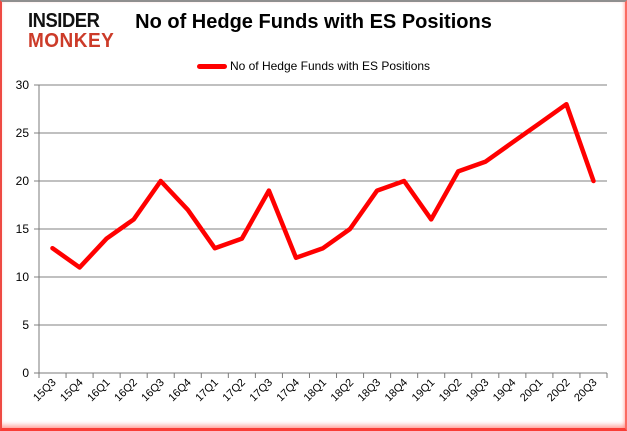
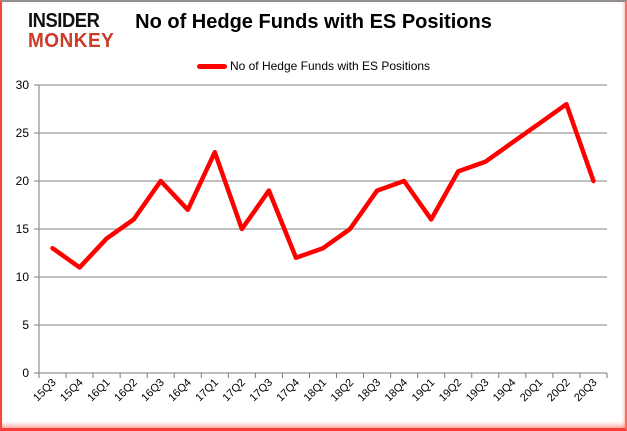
17Q1: 13 -> 23
17Q2: 14 -> 15
